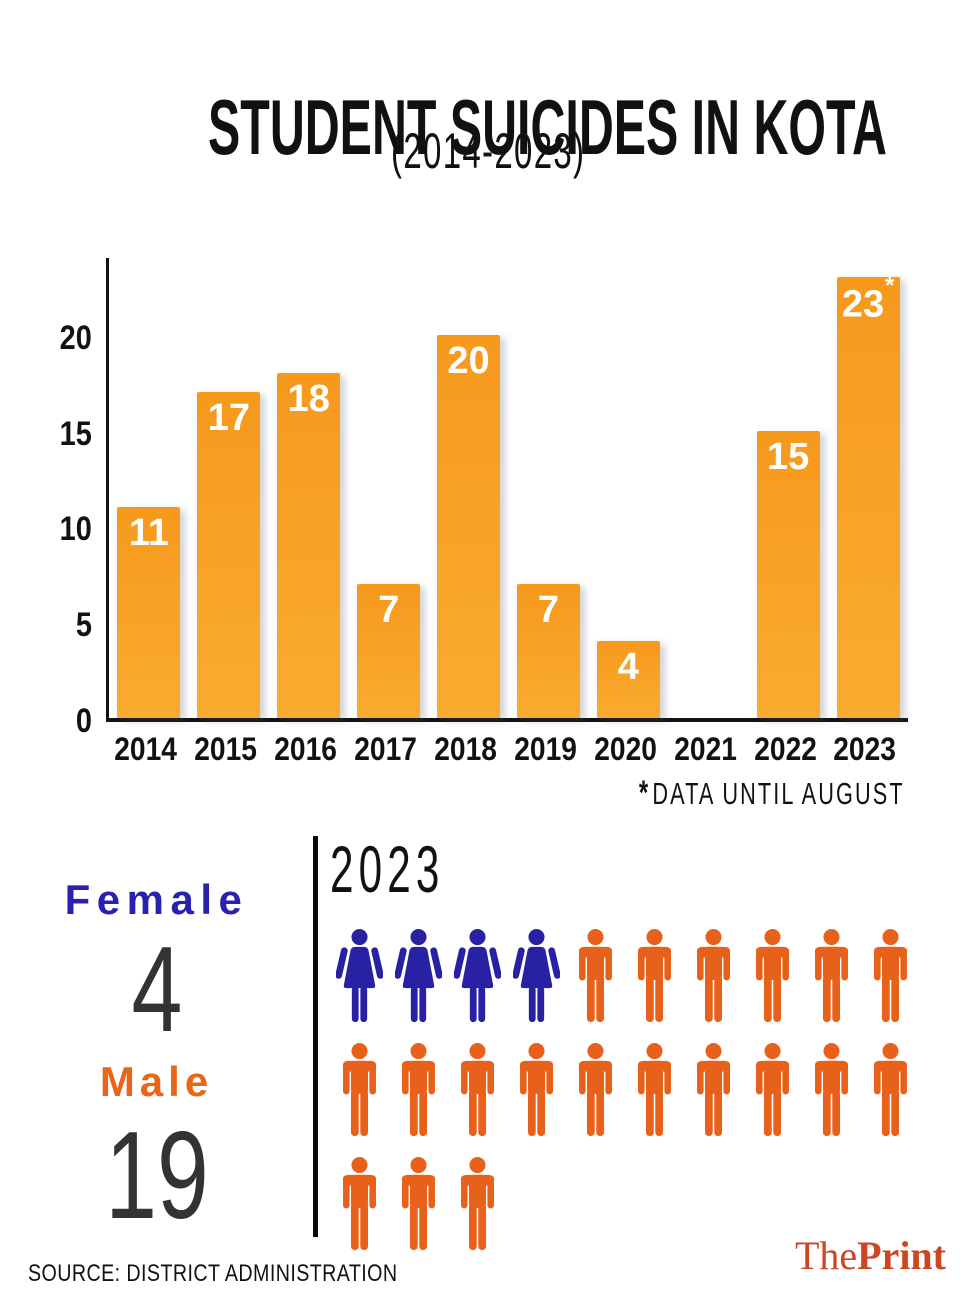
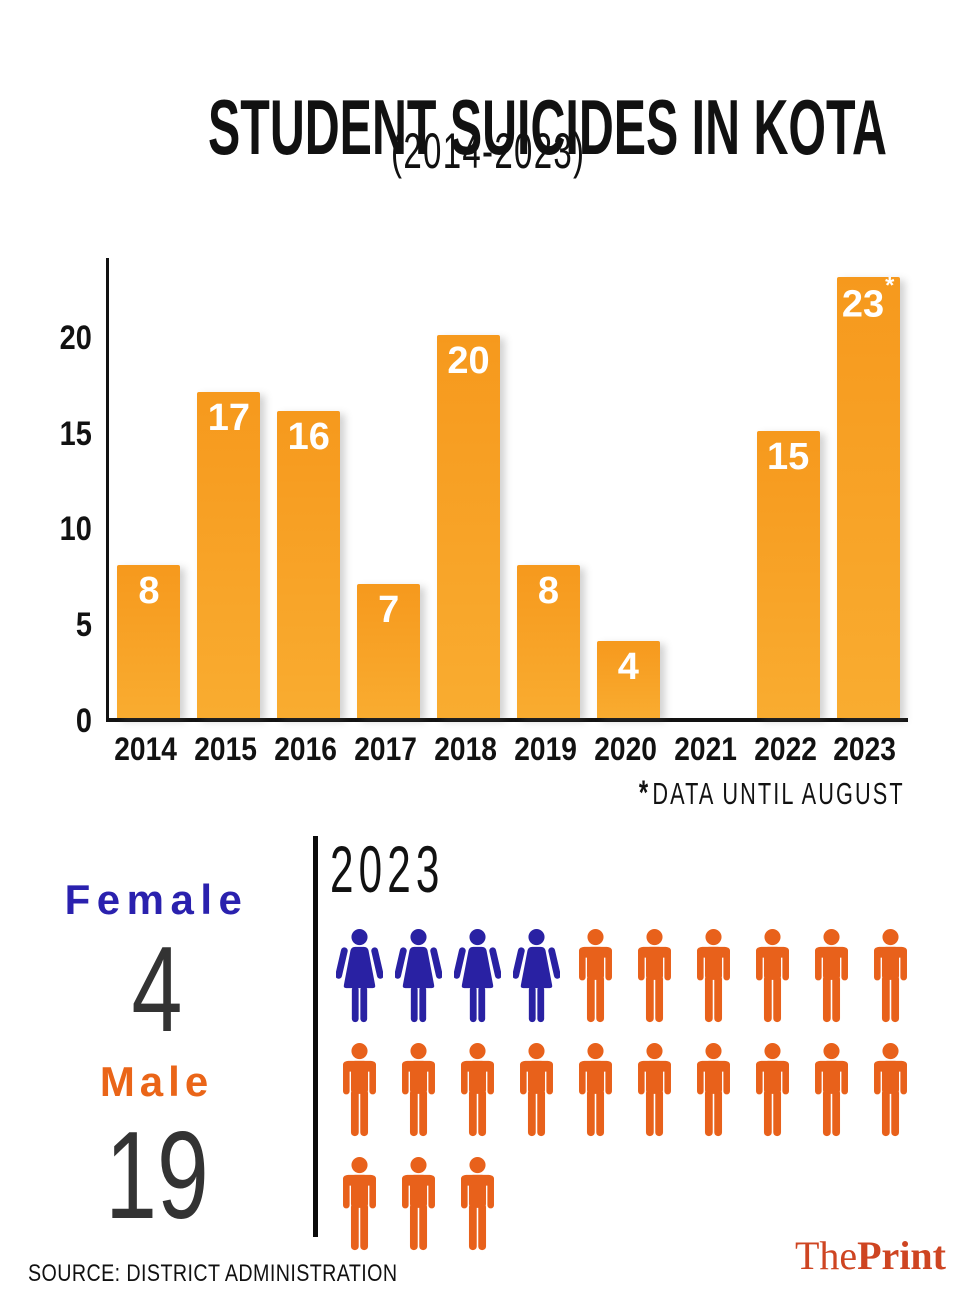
2014: 11 -> 8
2016: 18 -> 16
2019: 7 -> 8
